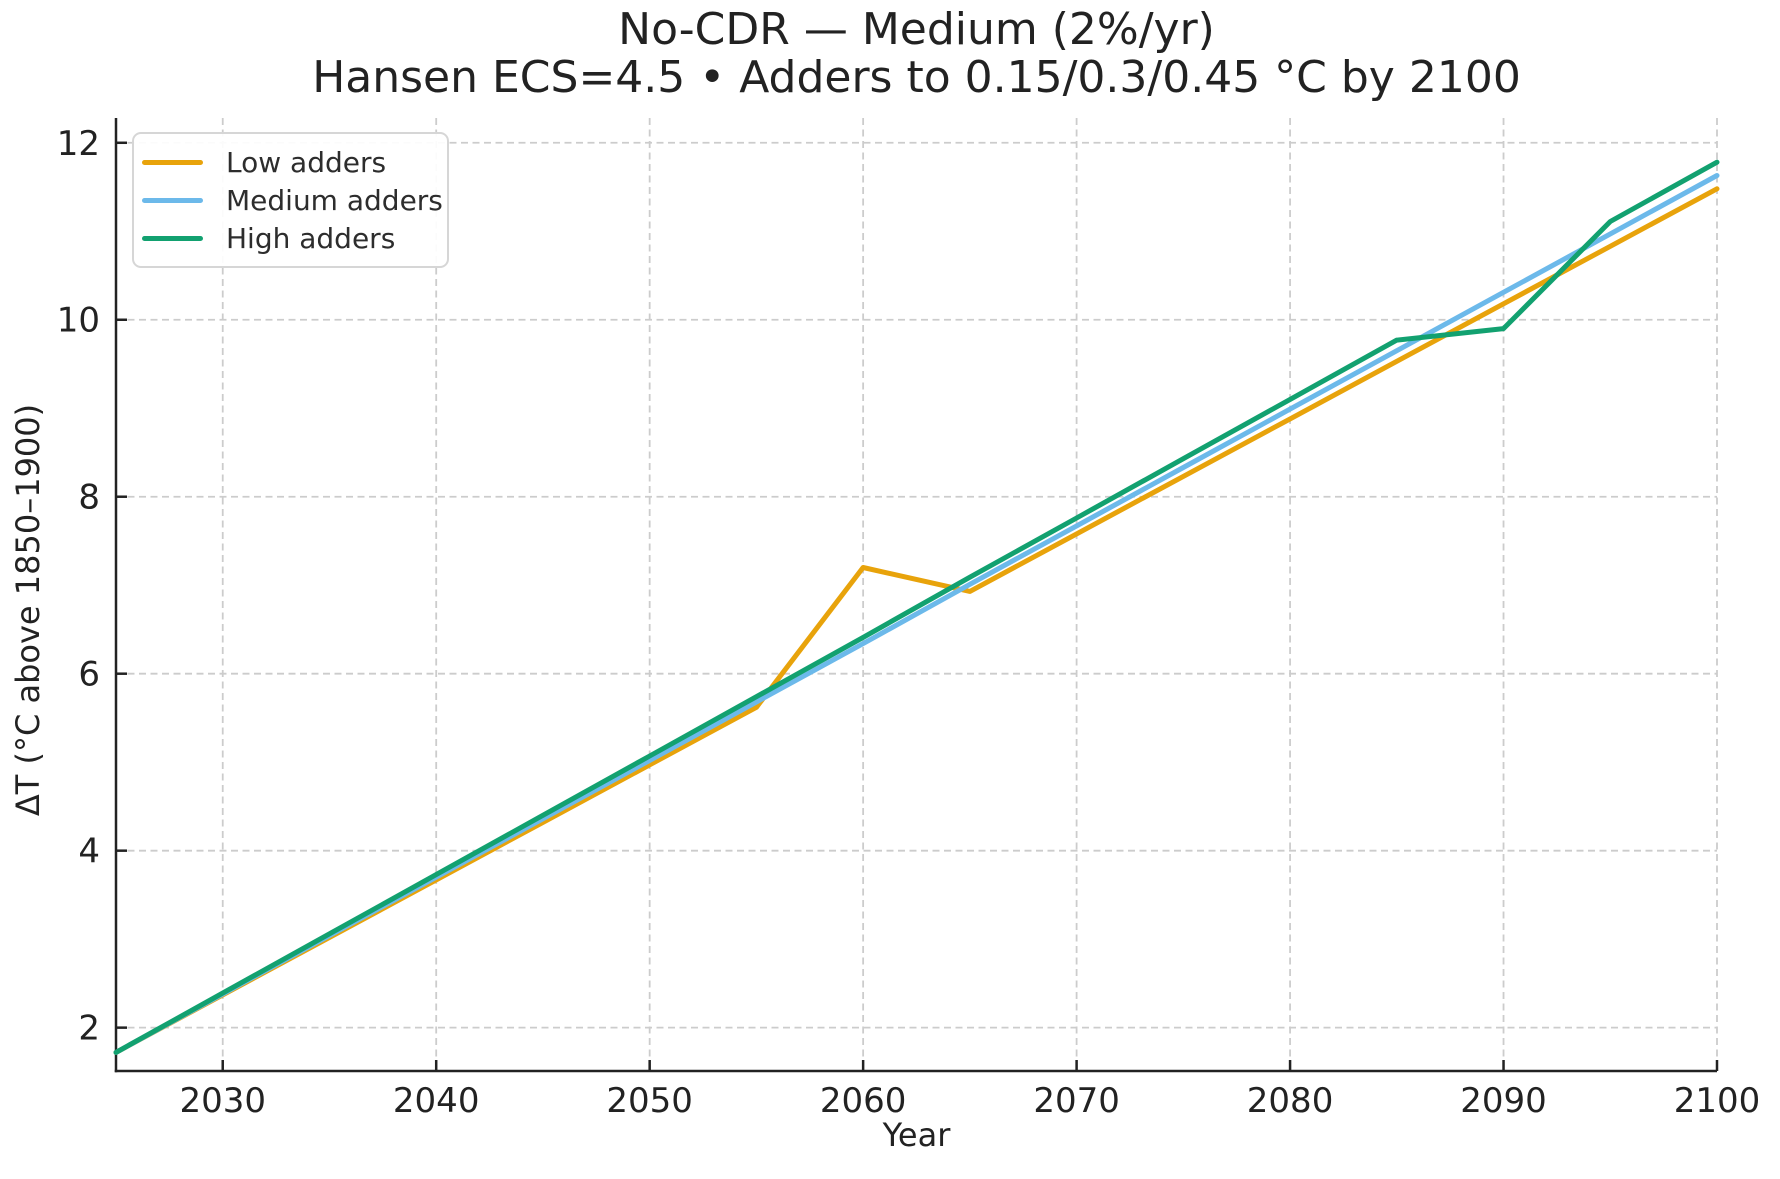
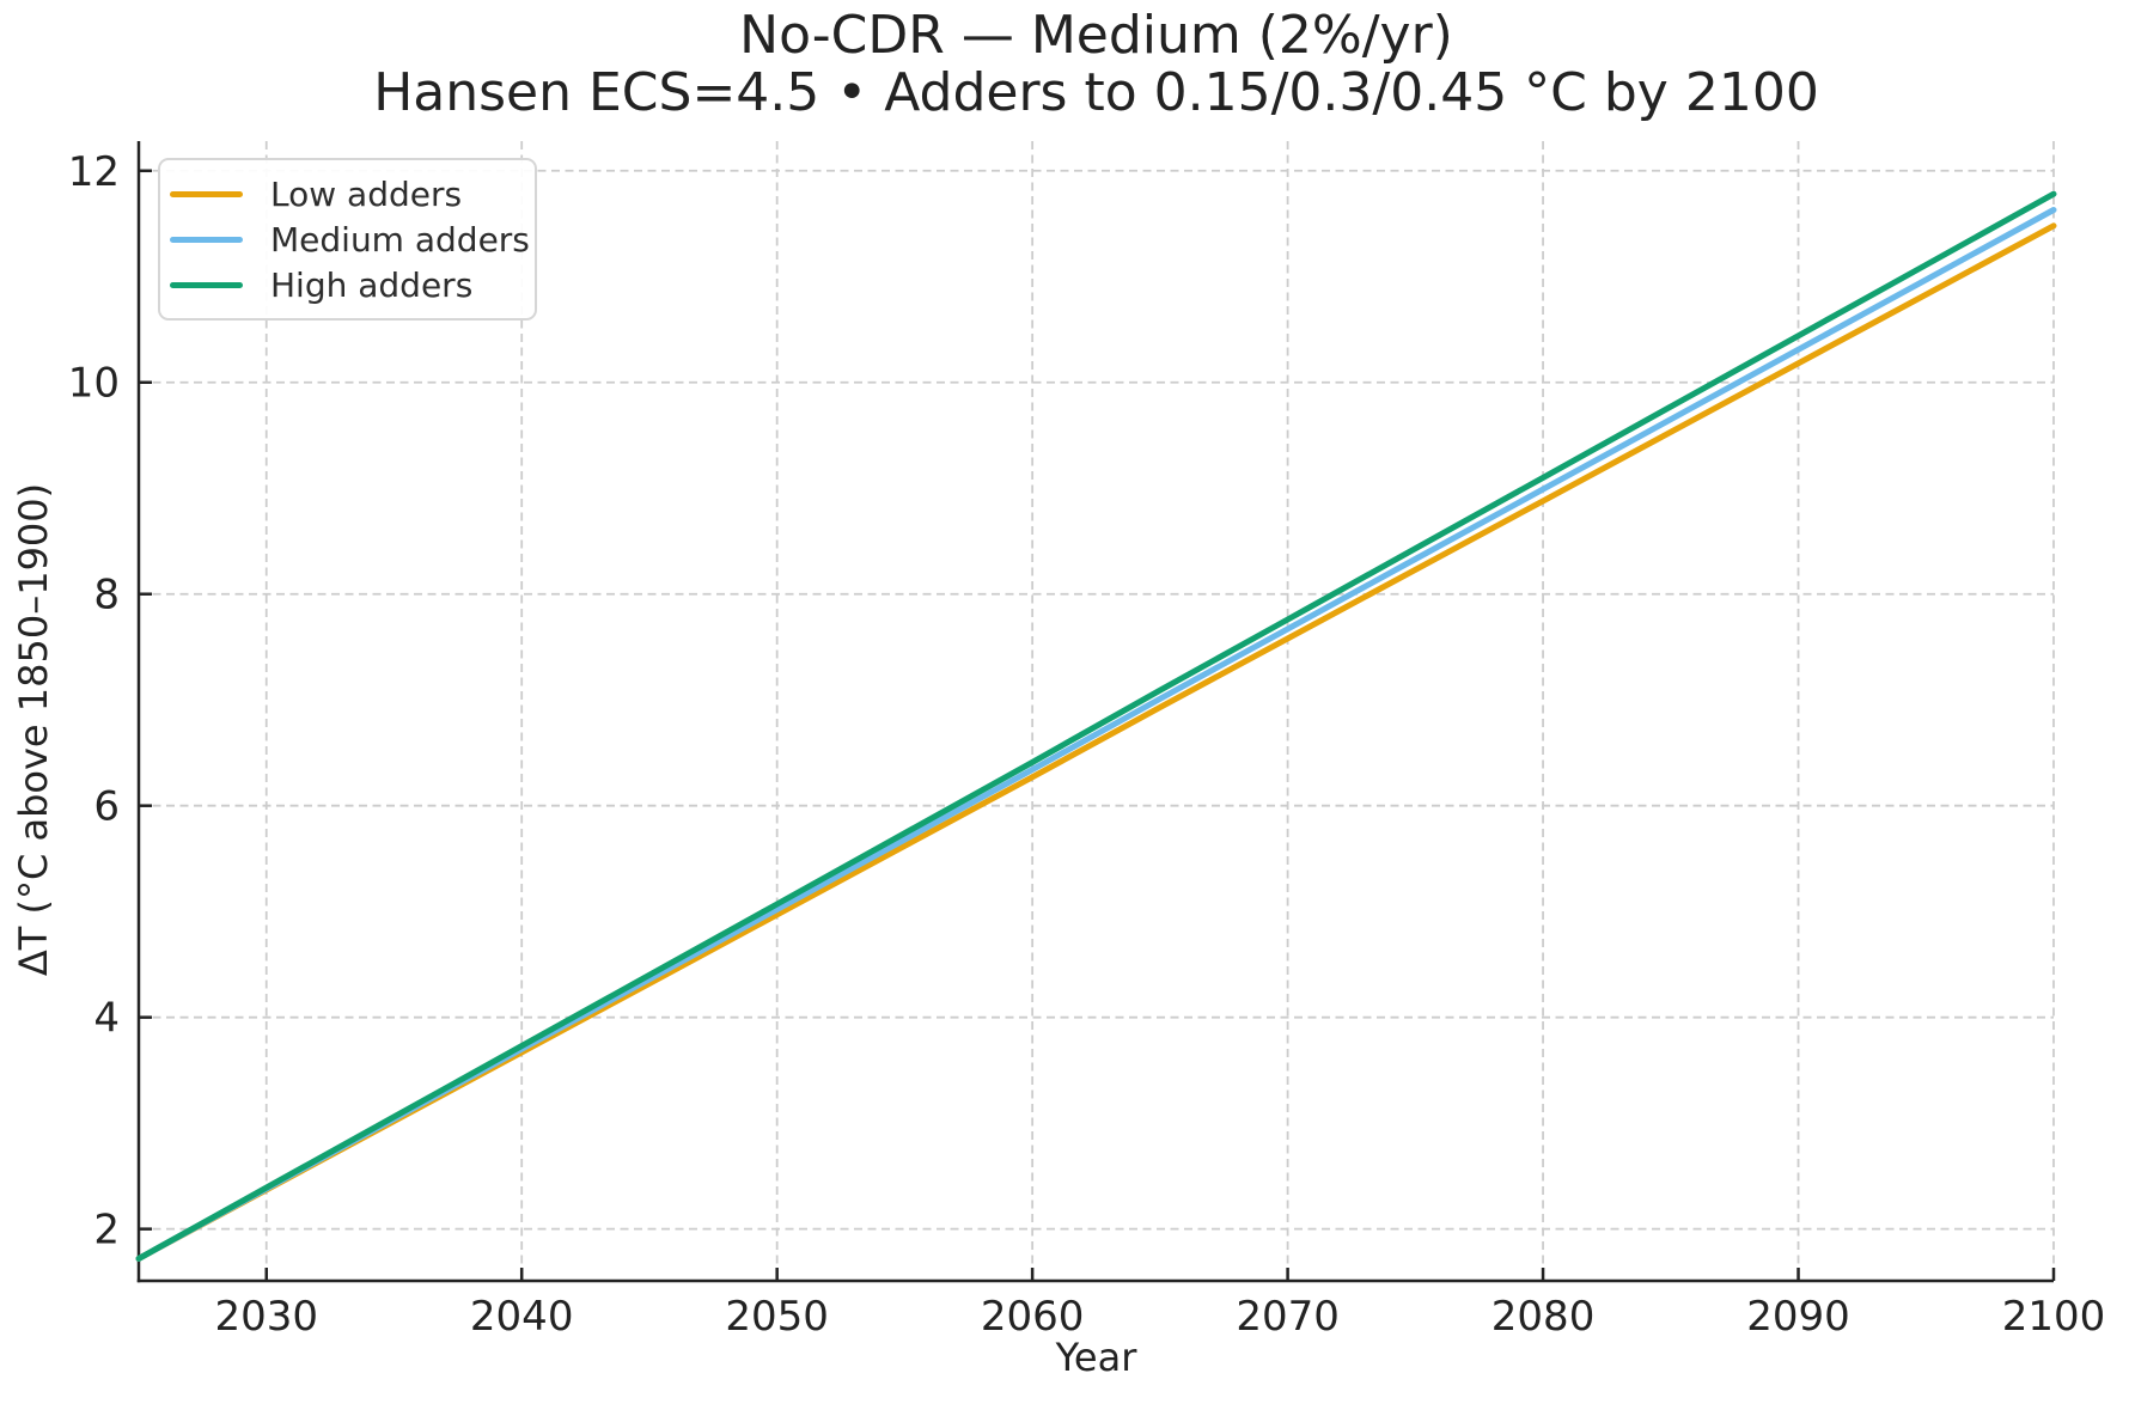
Low adders/2060: 7.2 -> 6.3
High adders/2090: 9.9 -> 10.4
